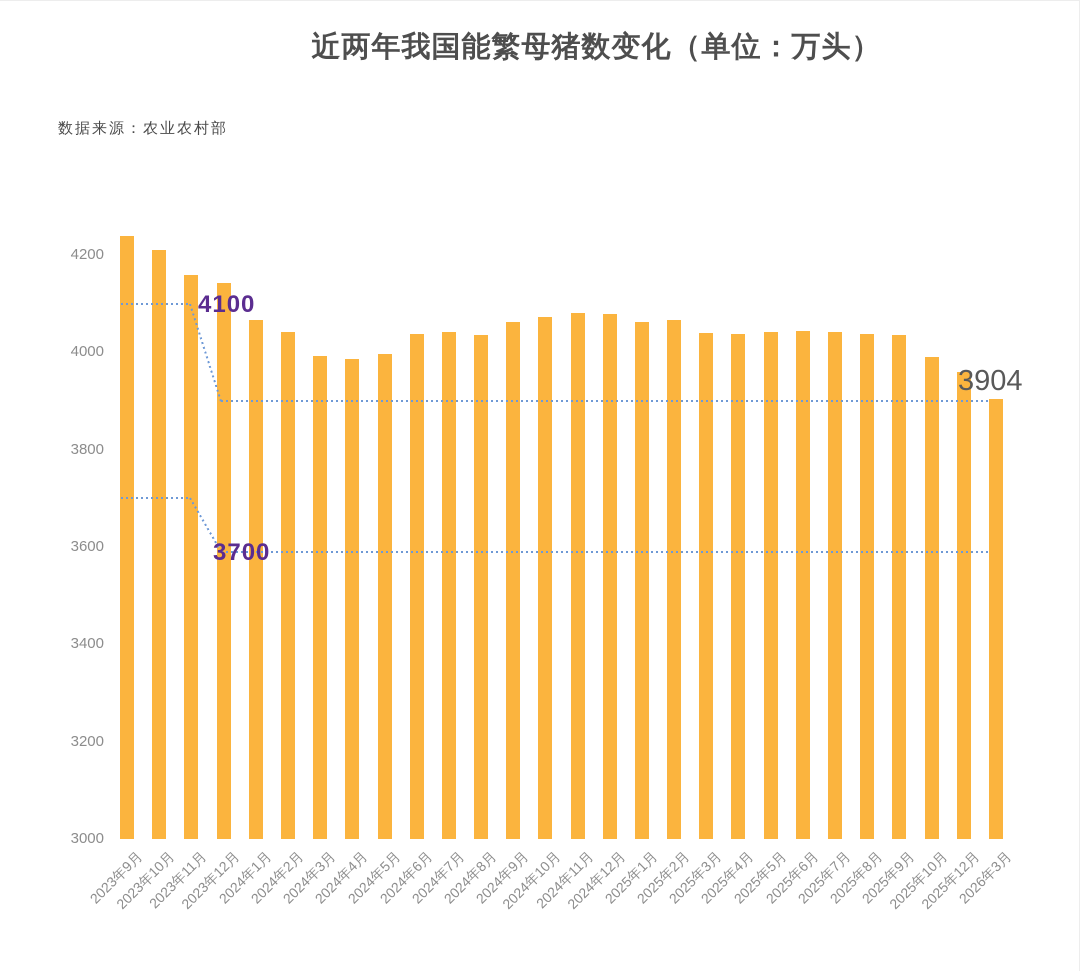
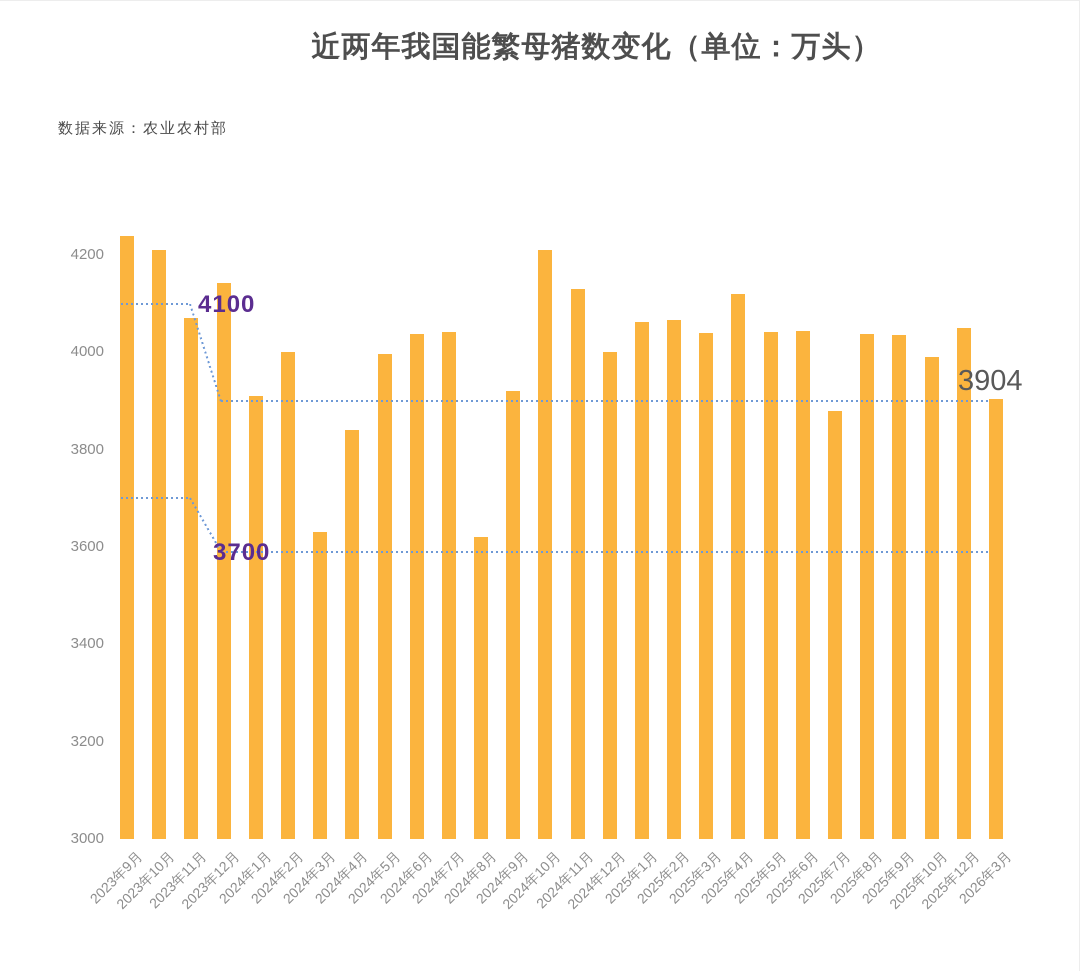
2023年11月: 4160 -> 4070
2024年1月: 4070 -> 3910
2024年2月: 4040 -> 4000
2024年3月: 3990 -> 3630
2024年4月: 3990 -> 3840
2024年8月: 4040 -> 3620
2024年9月: 4060 -> 3920
2024年10月: 4070 -> 4210
2024年11月: 4080 -> 4130
2024年12月: 4080 -> 4000
2025年4月: 4040 -> 4120
2025年7月: 4040 -> 3880
2025年12月: 3960 -> 4050
